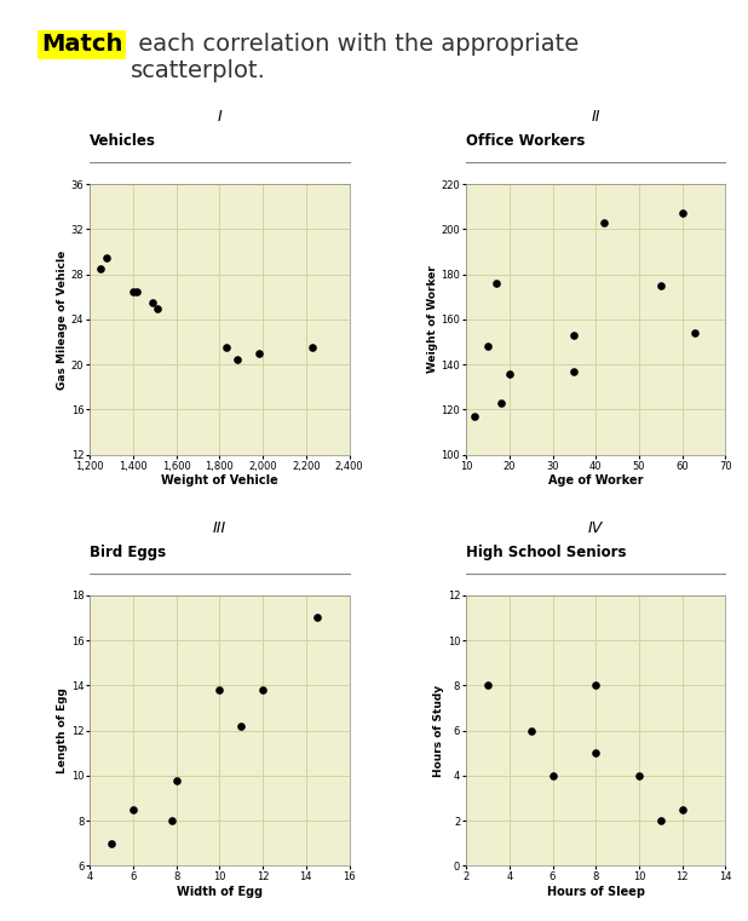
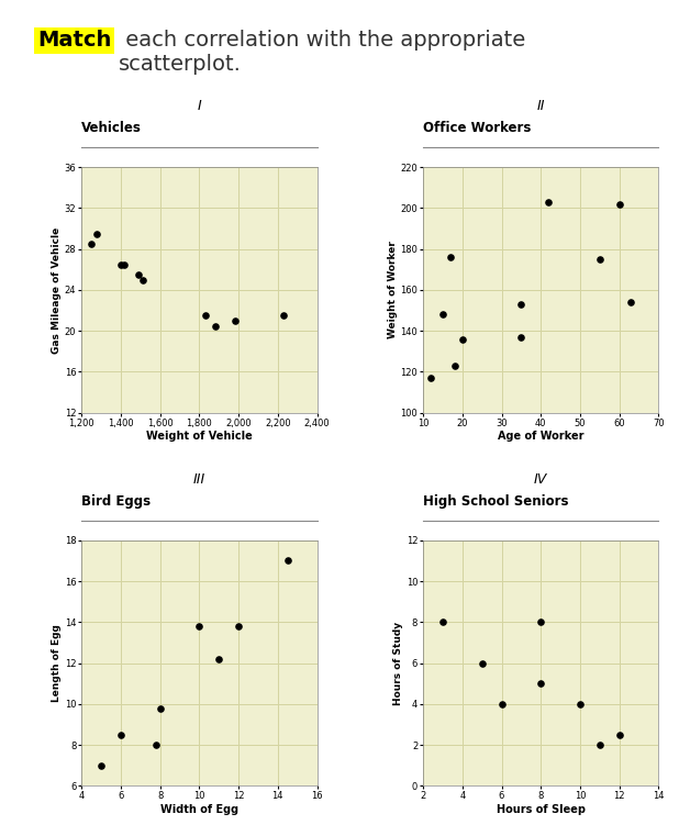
60: 207 -> 202
